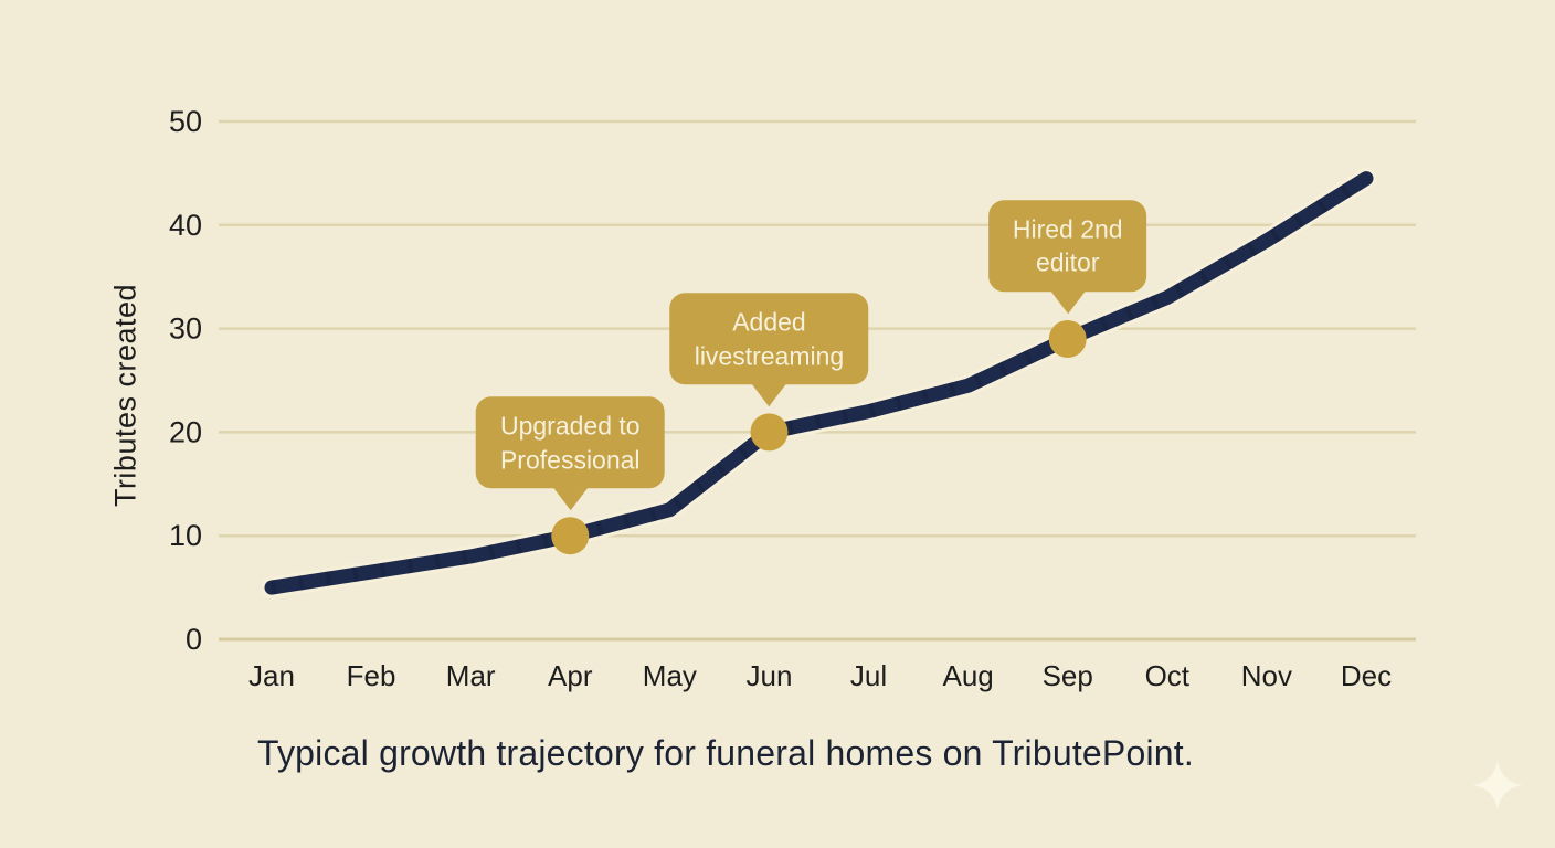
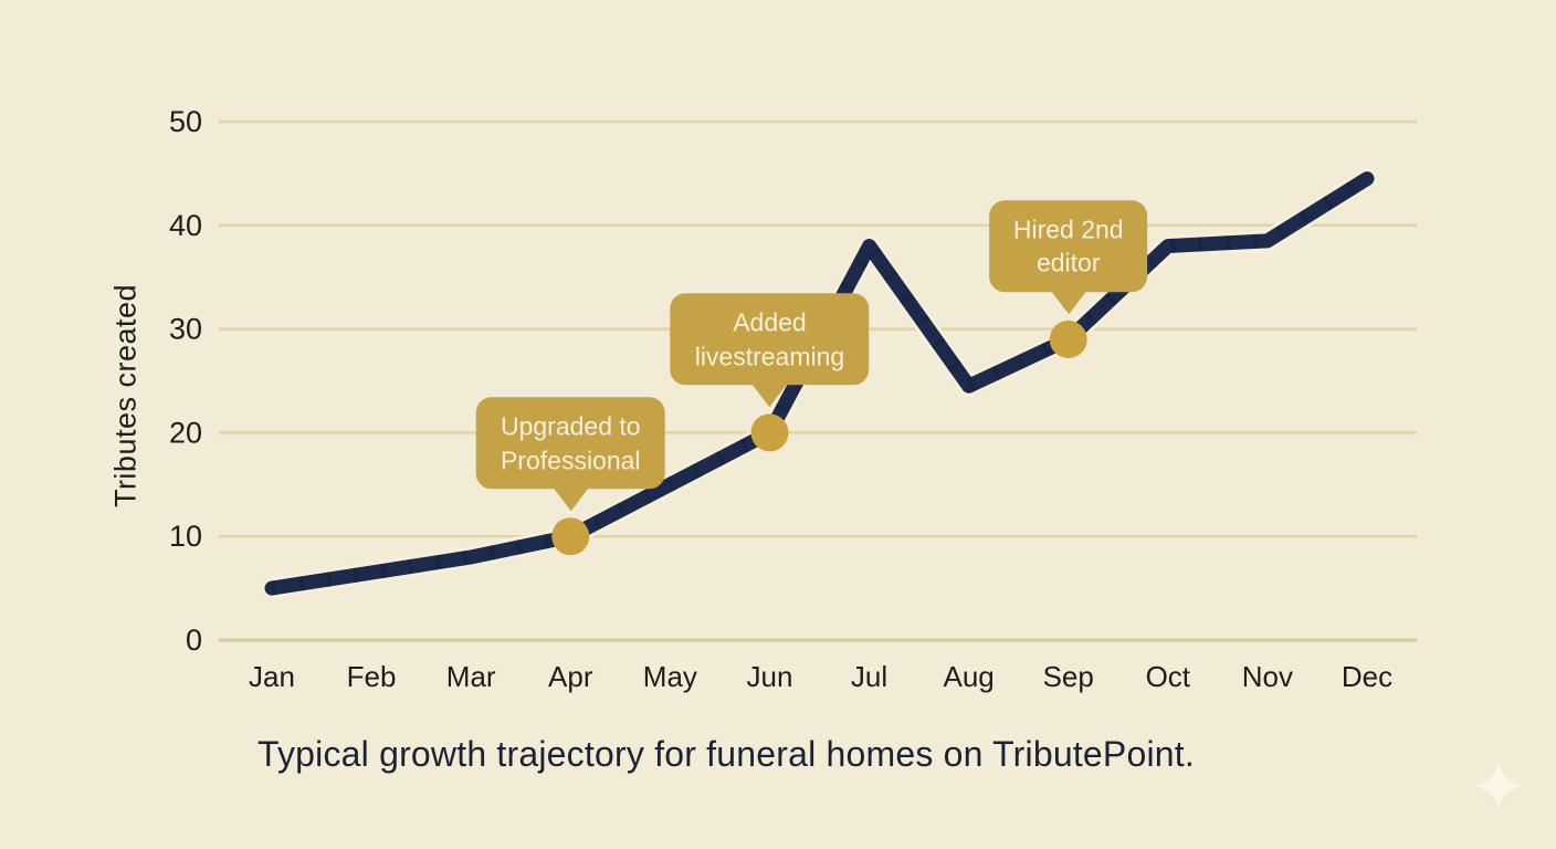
May: 12 -> 15
Jul: 22 -> 38
Oct: 33 -> 38
